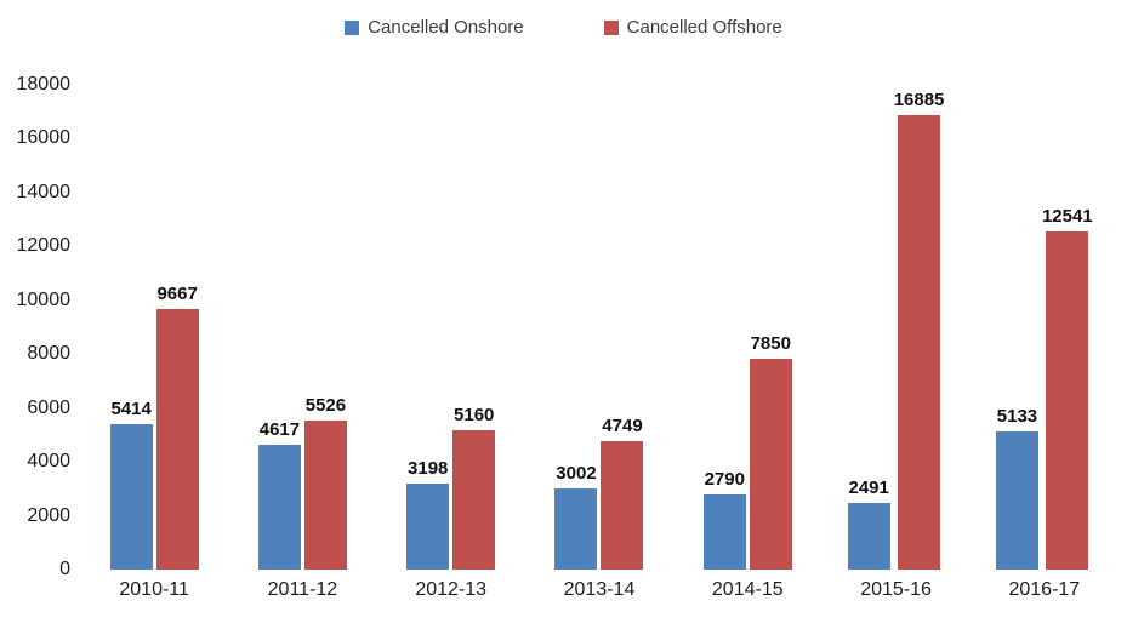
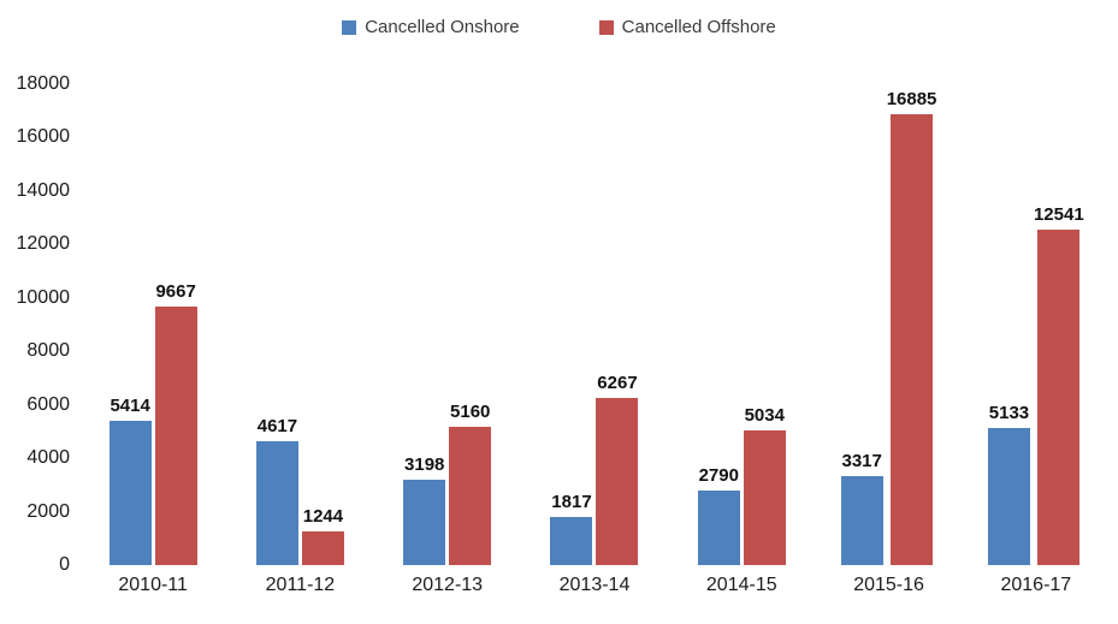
Cancelled Offshore/2011-12: 5526 -> 1244
Cancelled Onshore/2013-14: 3002 -> 1817
Cancelled Offshore/2013-14: 4749 -> 6267
Cancelled Offshore/2014-15: 7850 -> 5034
Cancelled Onshore/2015-16: 2491 -> 3317
